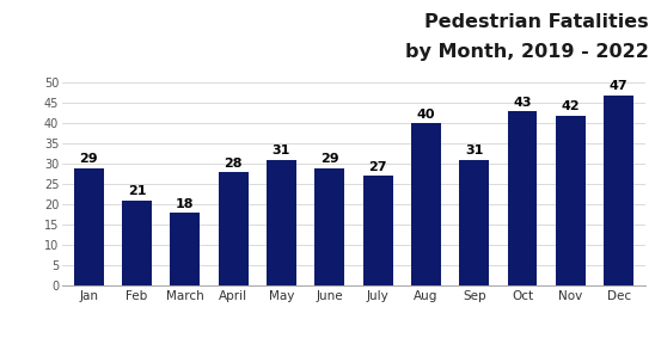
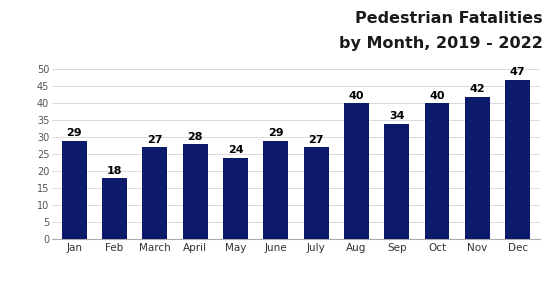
Feb: 21 -> 18
March: 18 -> 27
May: 31 -> 24
Sep: 31 -> 34
Oct: 43 -> 40
